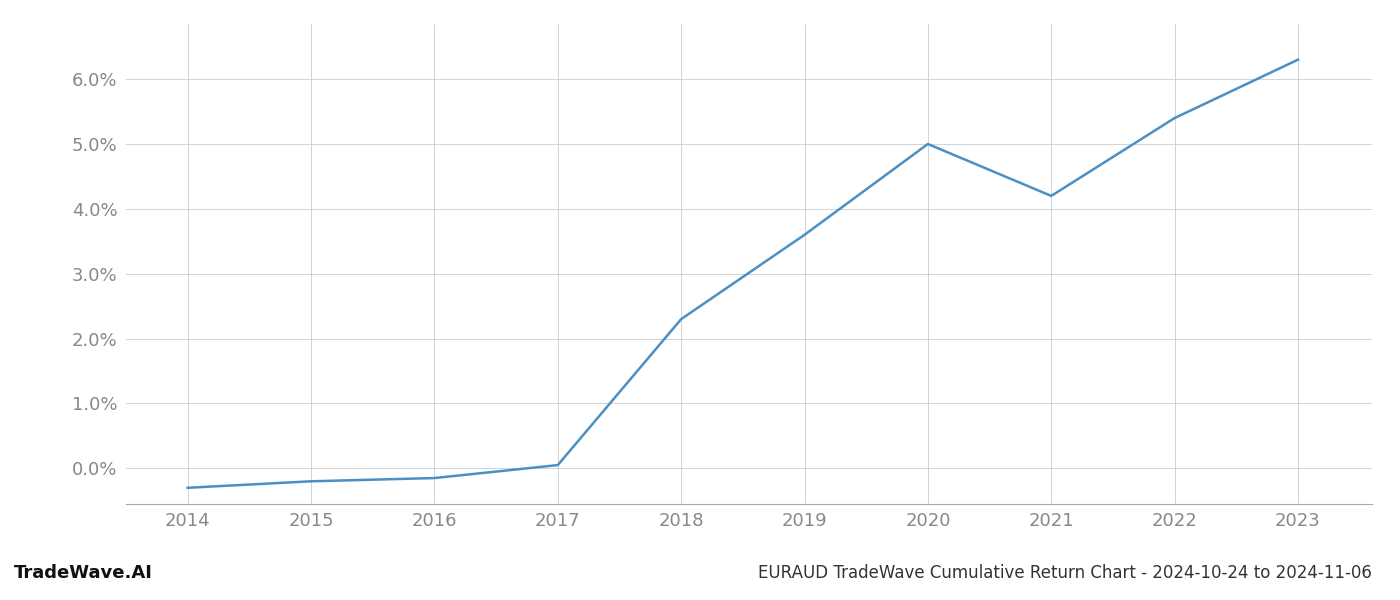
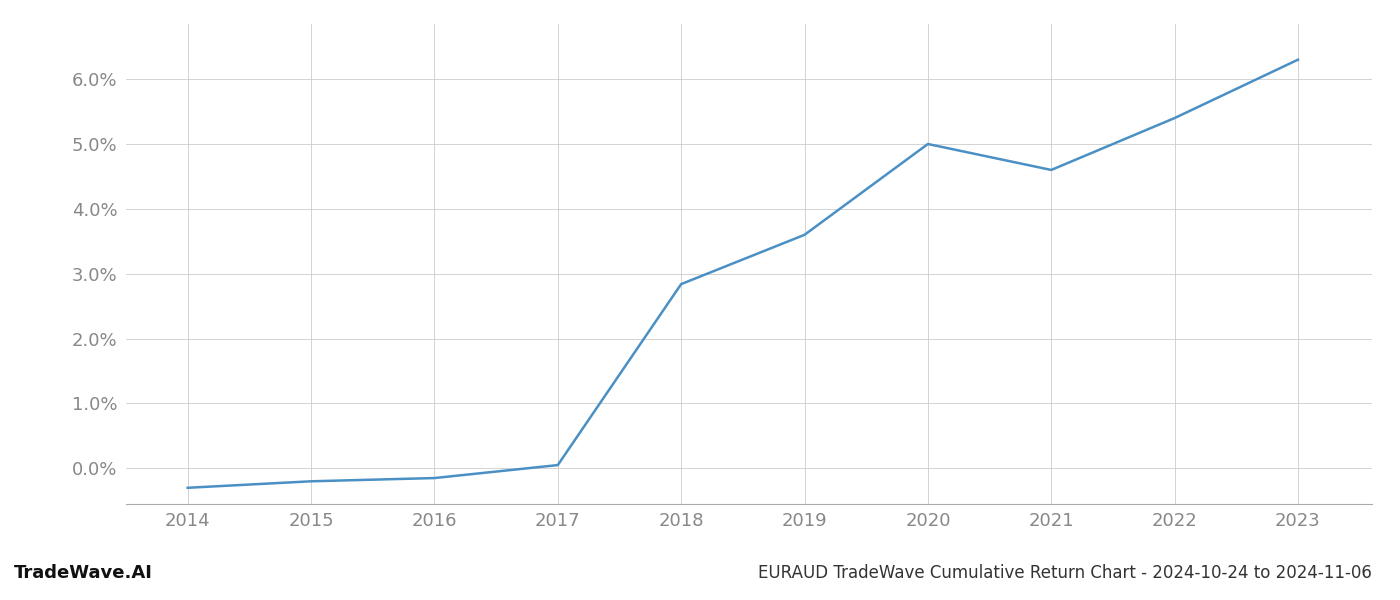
2018: 2.30% -> 2.84%
2021: 4.20% -> 4.60%
